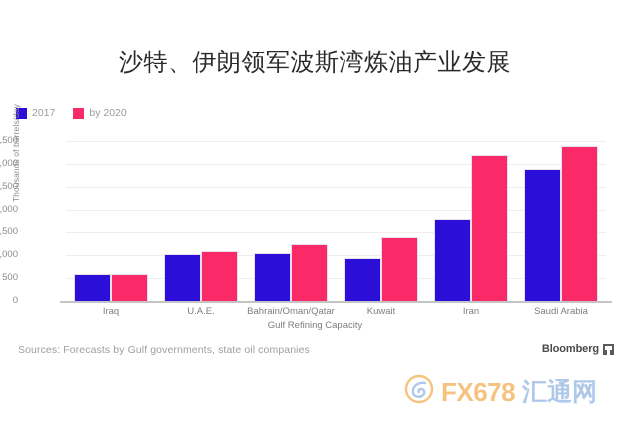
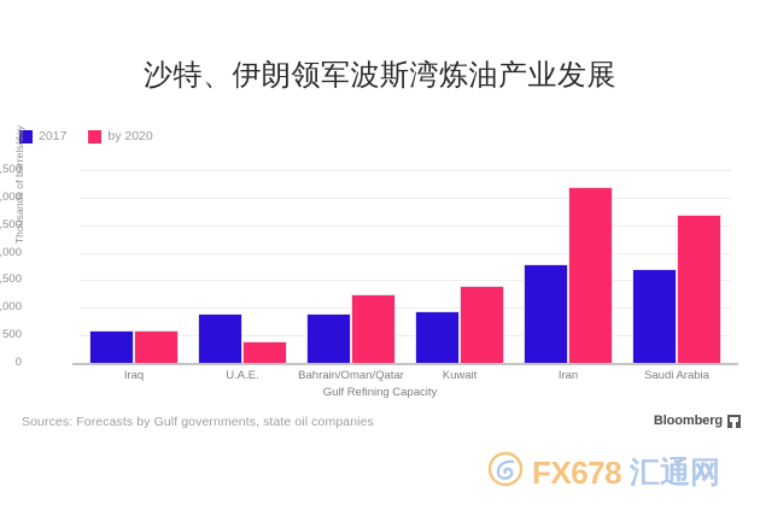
2017/U.A.E.: 1000 -> 900
by 2020/U.A.E.: 1100 -> 400
2017/Bahrain/Oman/Qatar: 1100 -> 900
2017/Saudi Arabia: 2900 -> 1700
by 2020/Saudi Arabia: 3400 -> 2700
